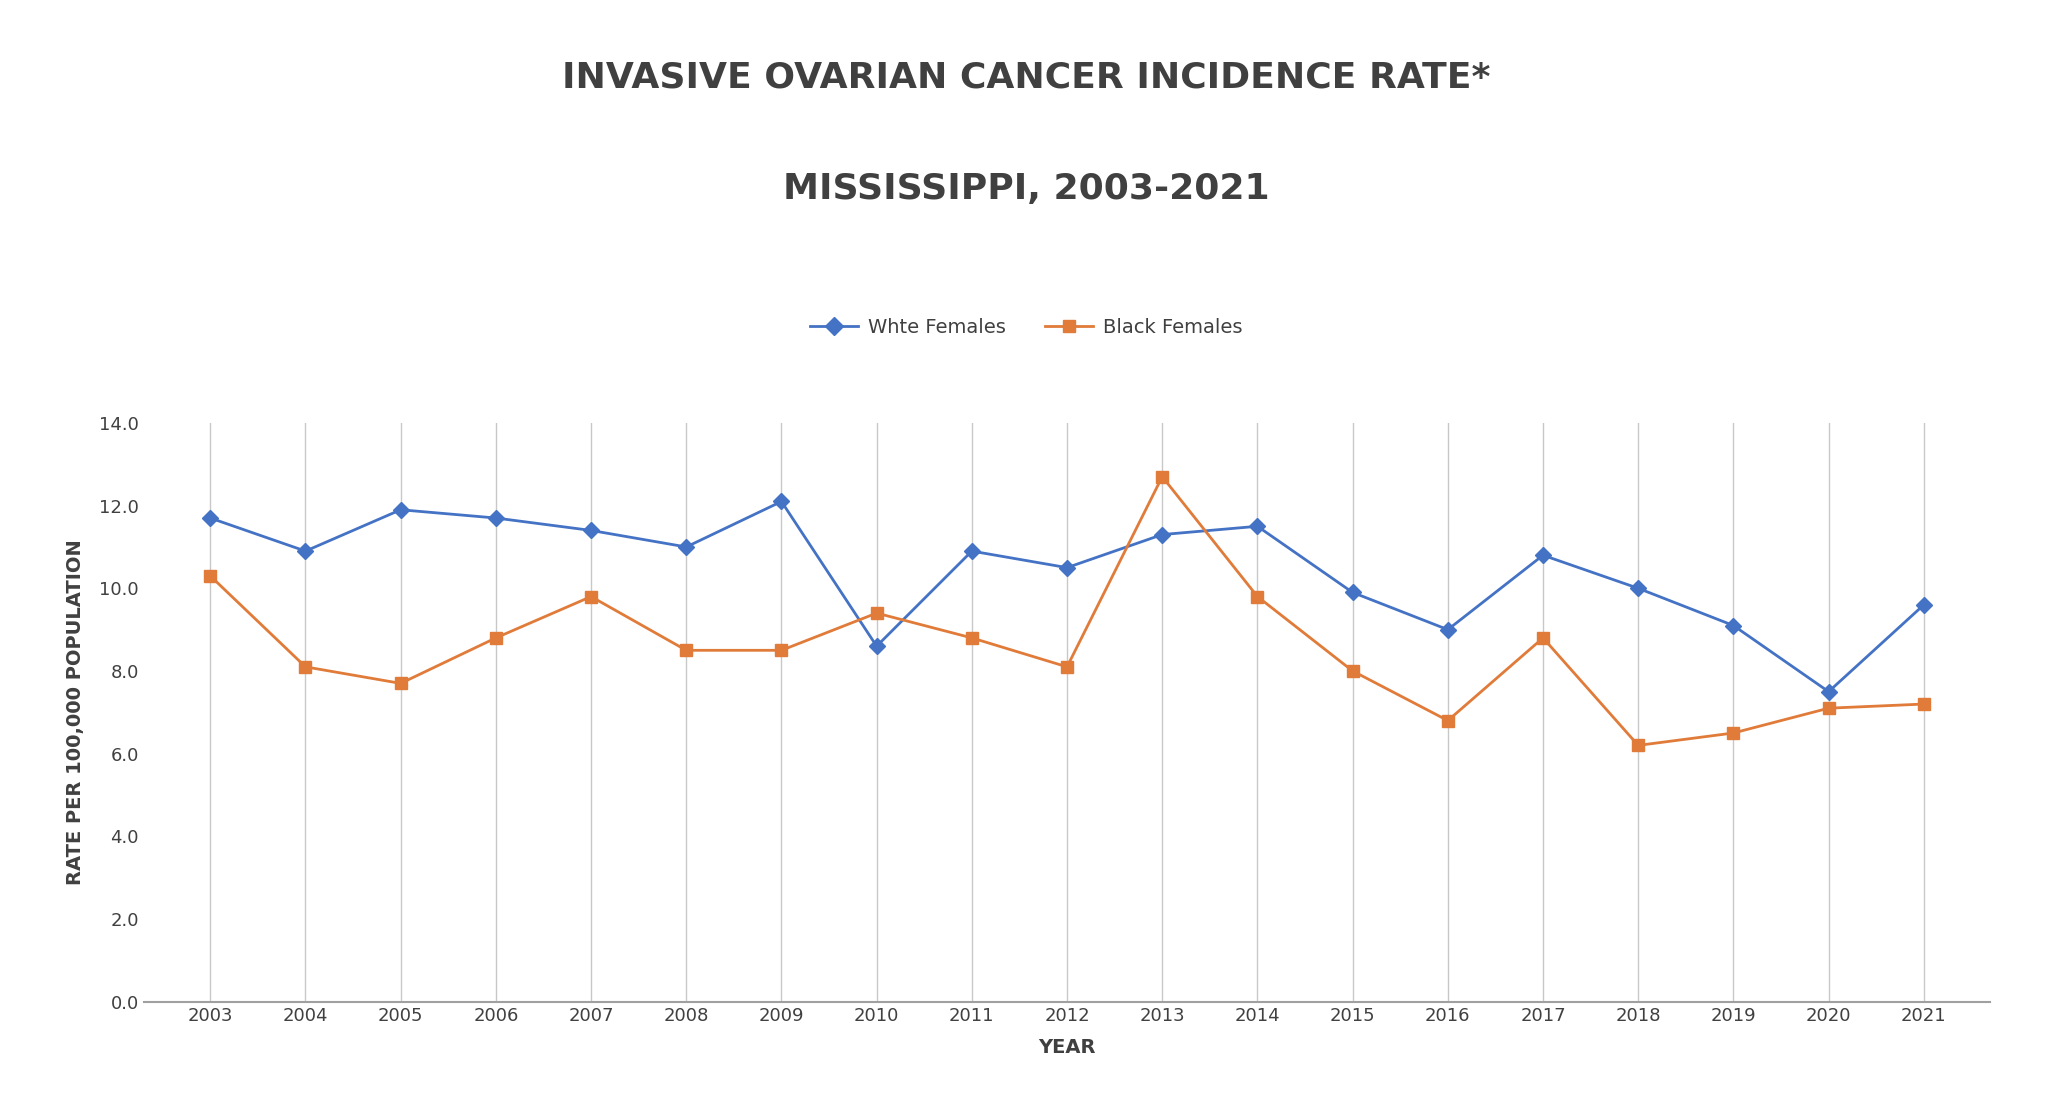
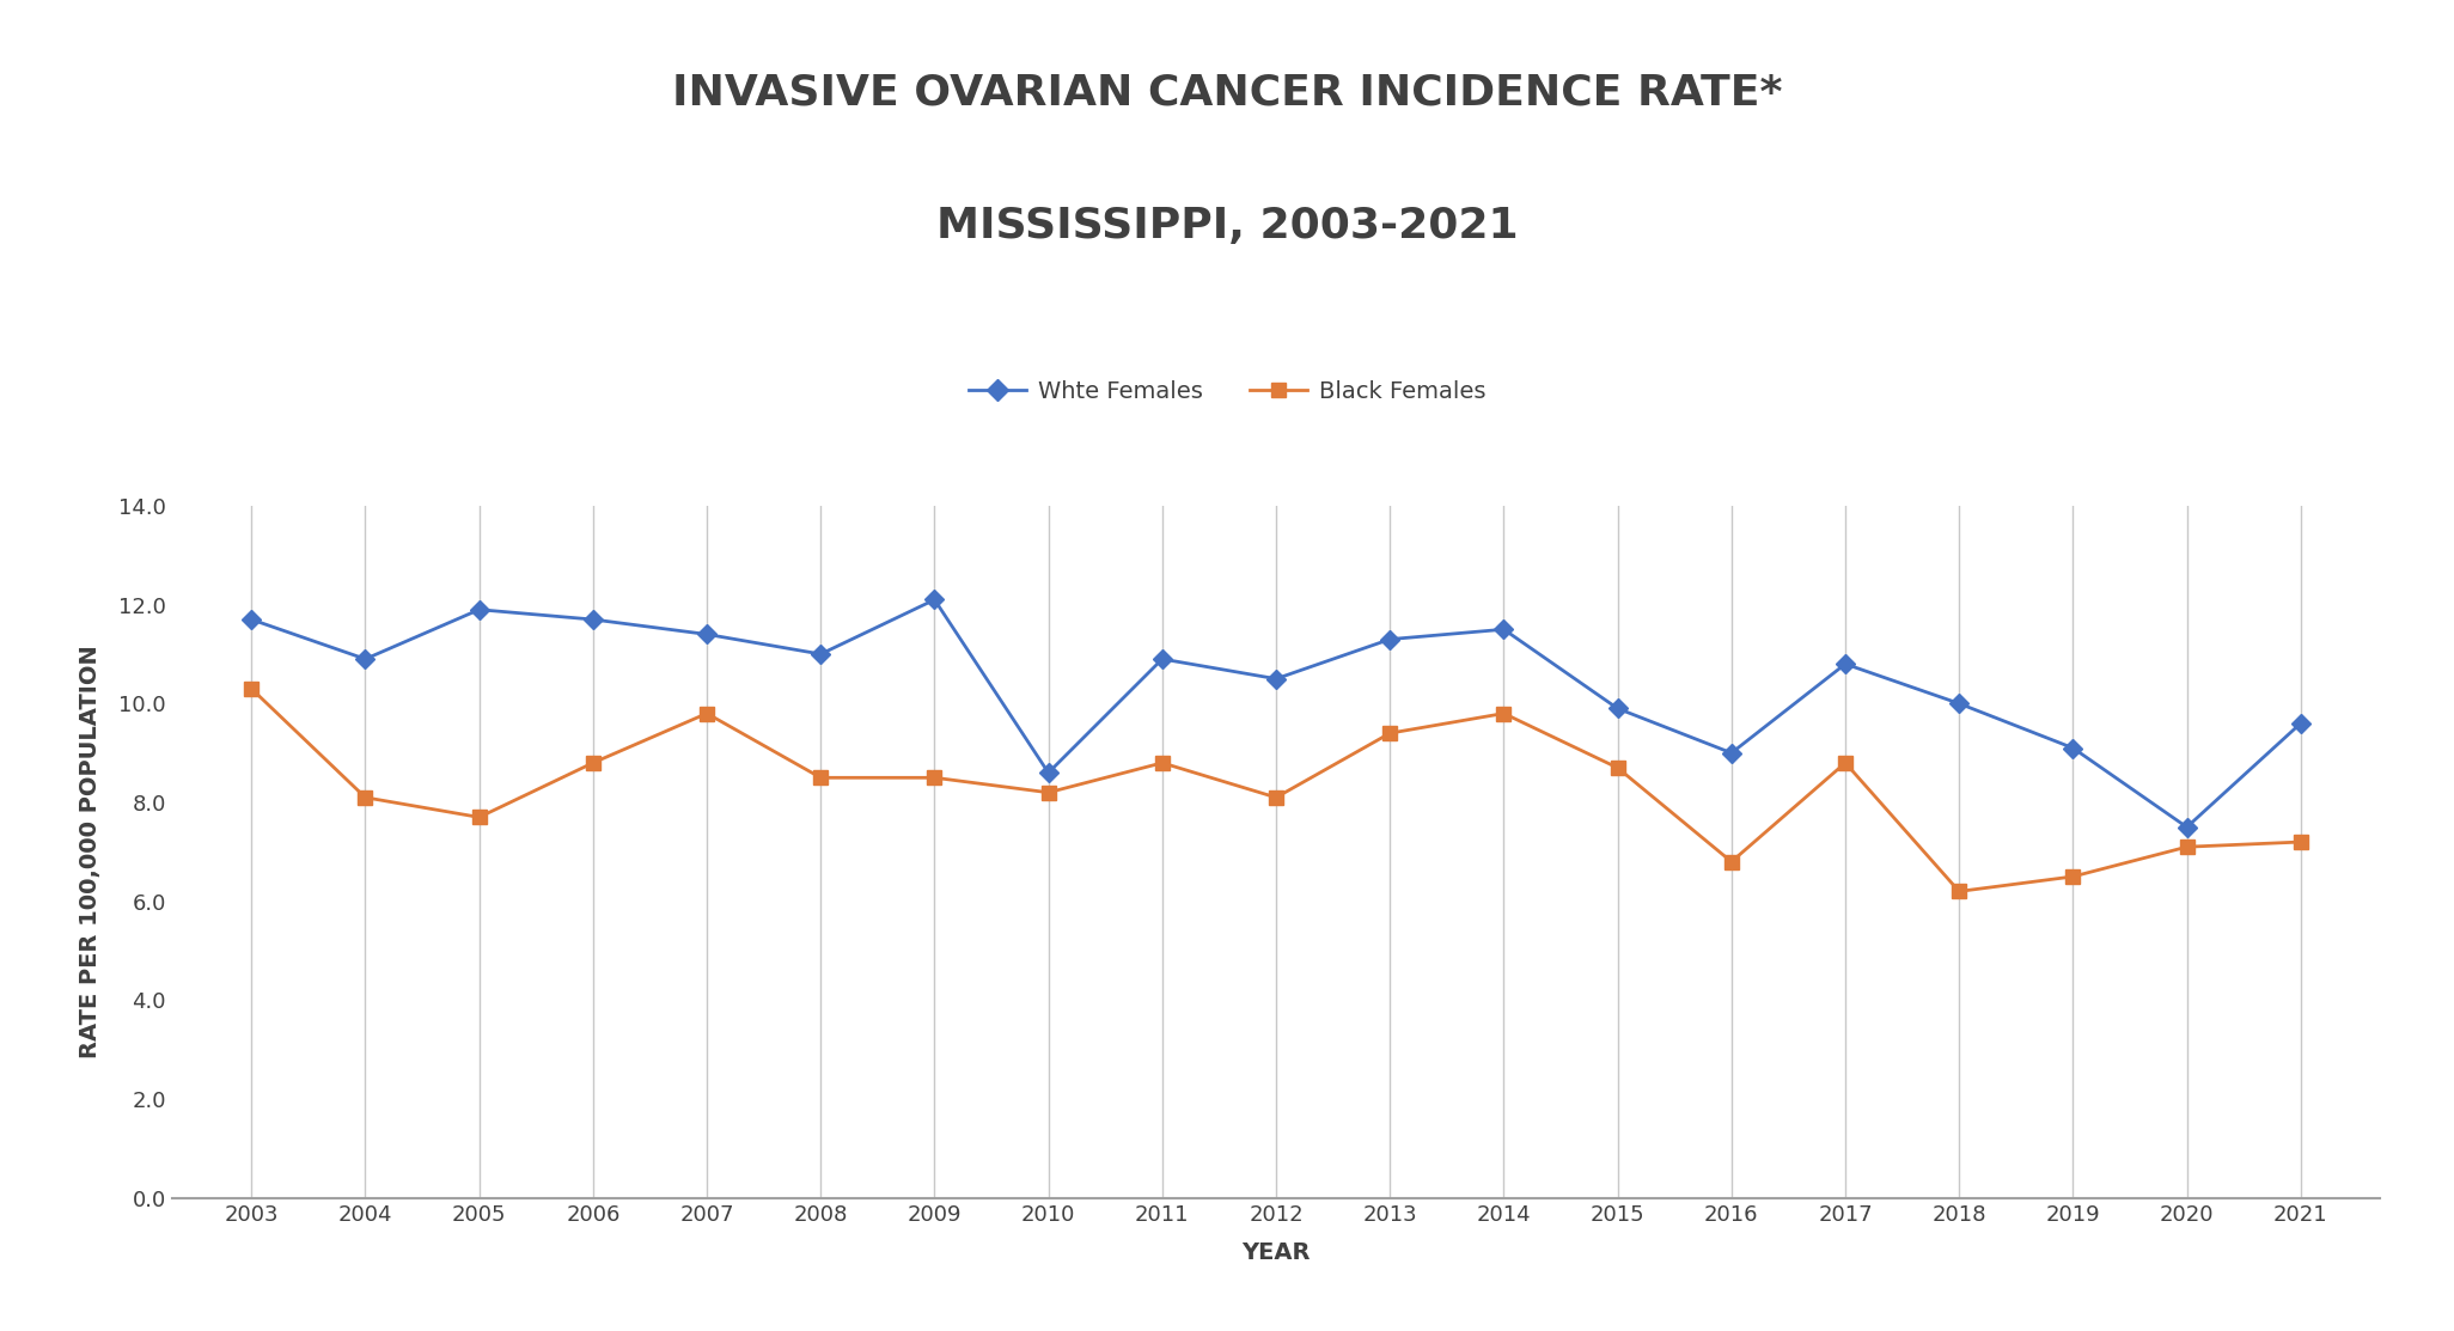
Black Females/2010: 9.4 -> 8.2
Black Females/2013: 12.7 -> 9.4
Black Females/2015: 8.0 -> 8.7
